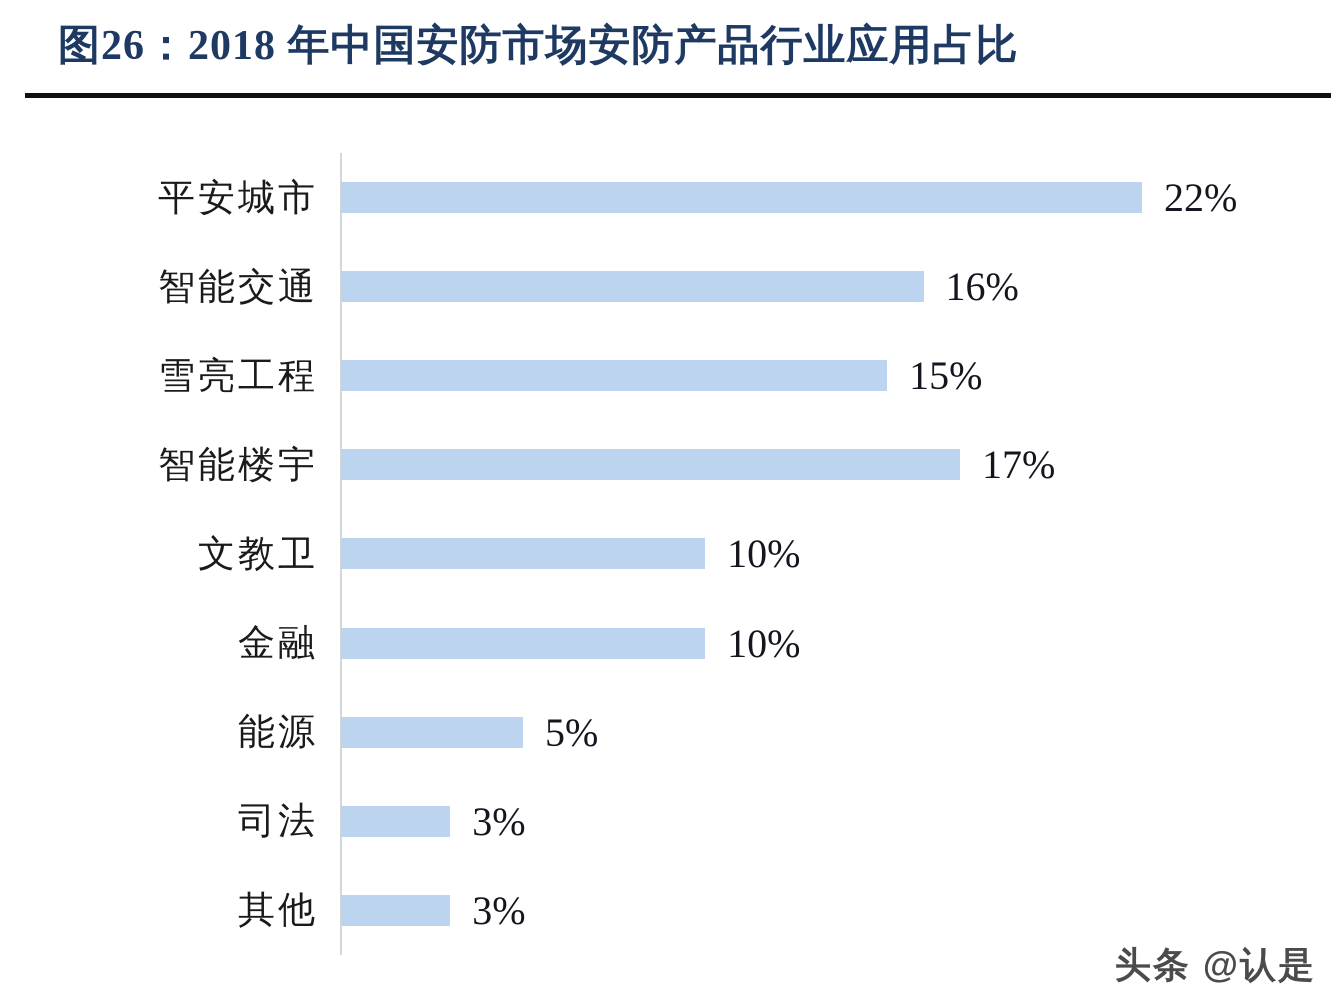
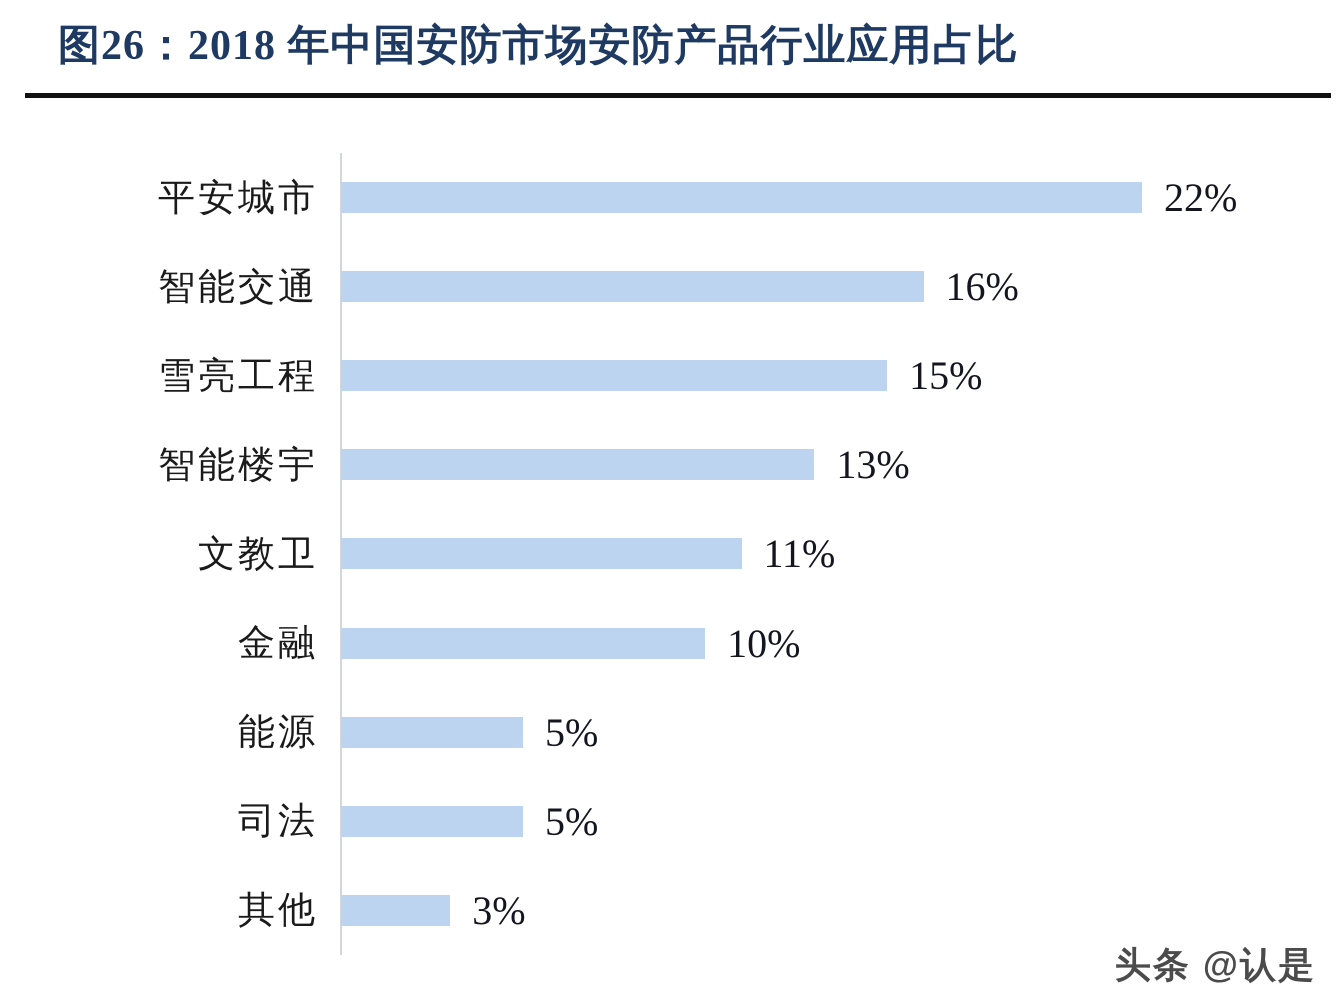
智能楼宇: 17% -> 13%
文教卫: 10% -> 11%
司法: 3% -> 5%
